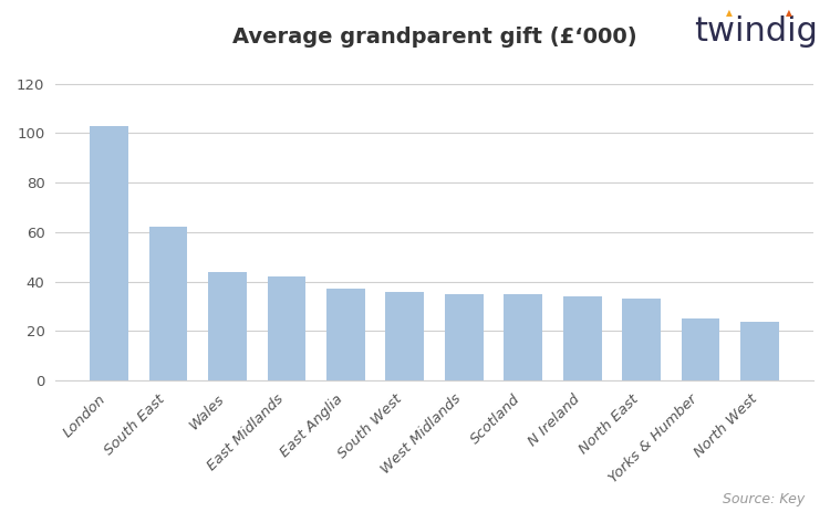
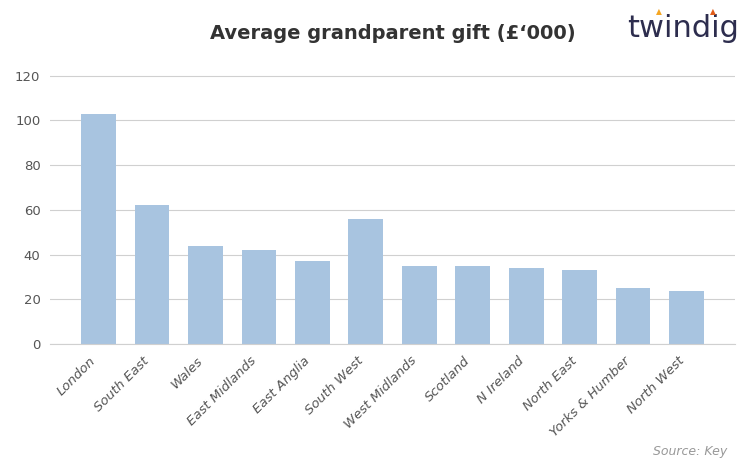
South West: 36 -> 56
